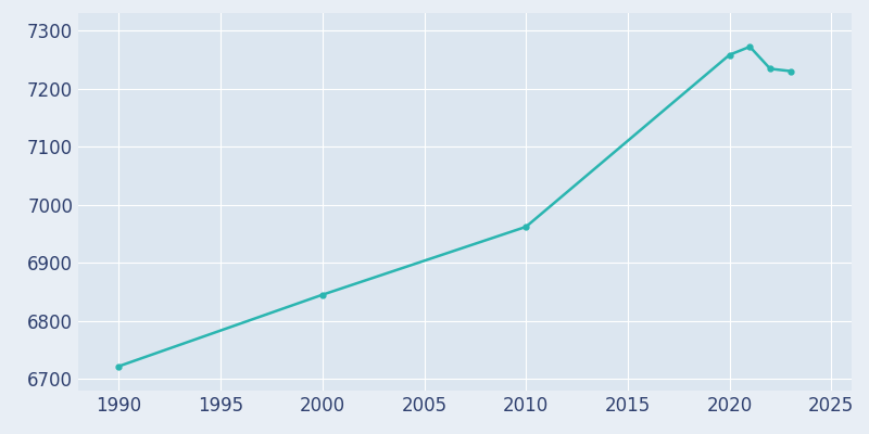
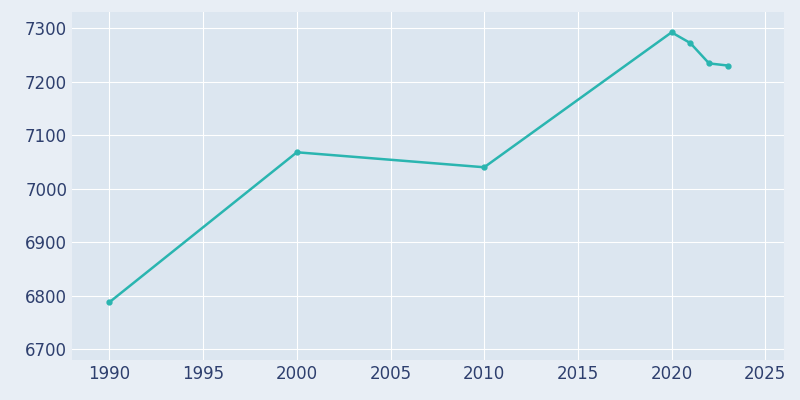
1990: 6722 -> 6788
2000: 6845 -> 7068
2010: 6962 -> 7040
2020: 7258 -> 7292
